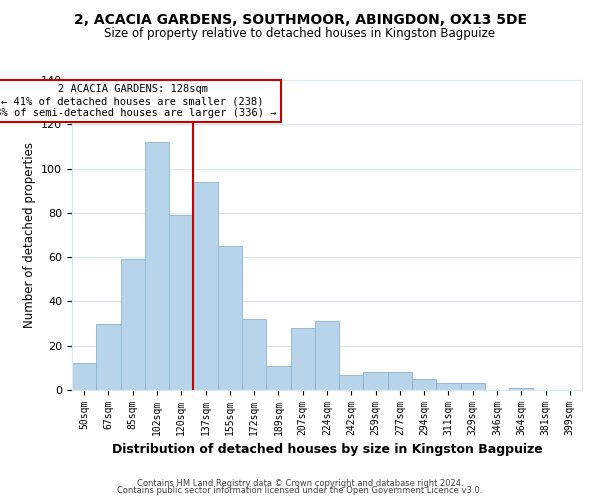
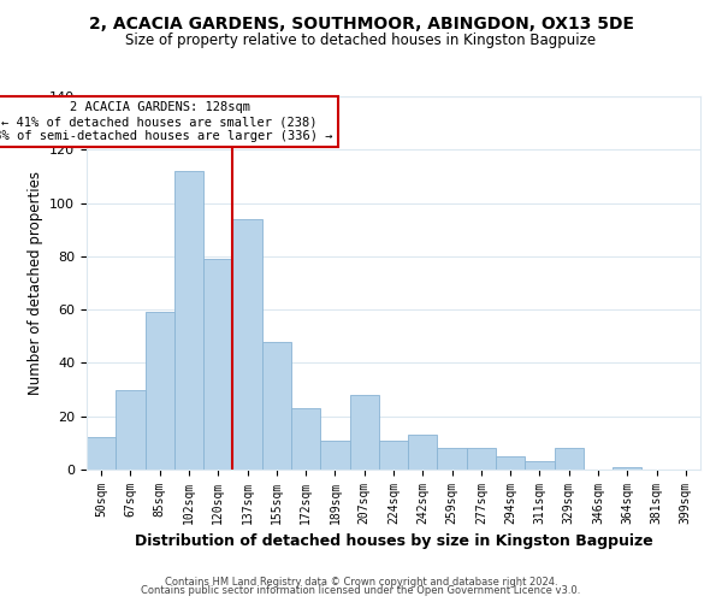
155sqm: 65 -> 48
172sqm: 32 -> 23
224sqm: 31 -> 11
242sqm: 7 -> 13
329sqm: 3 -> 8
